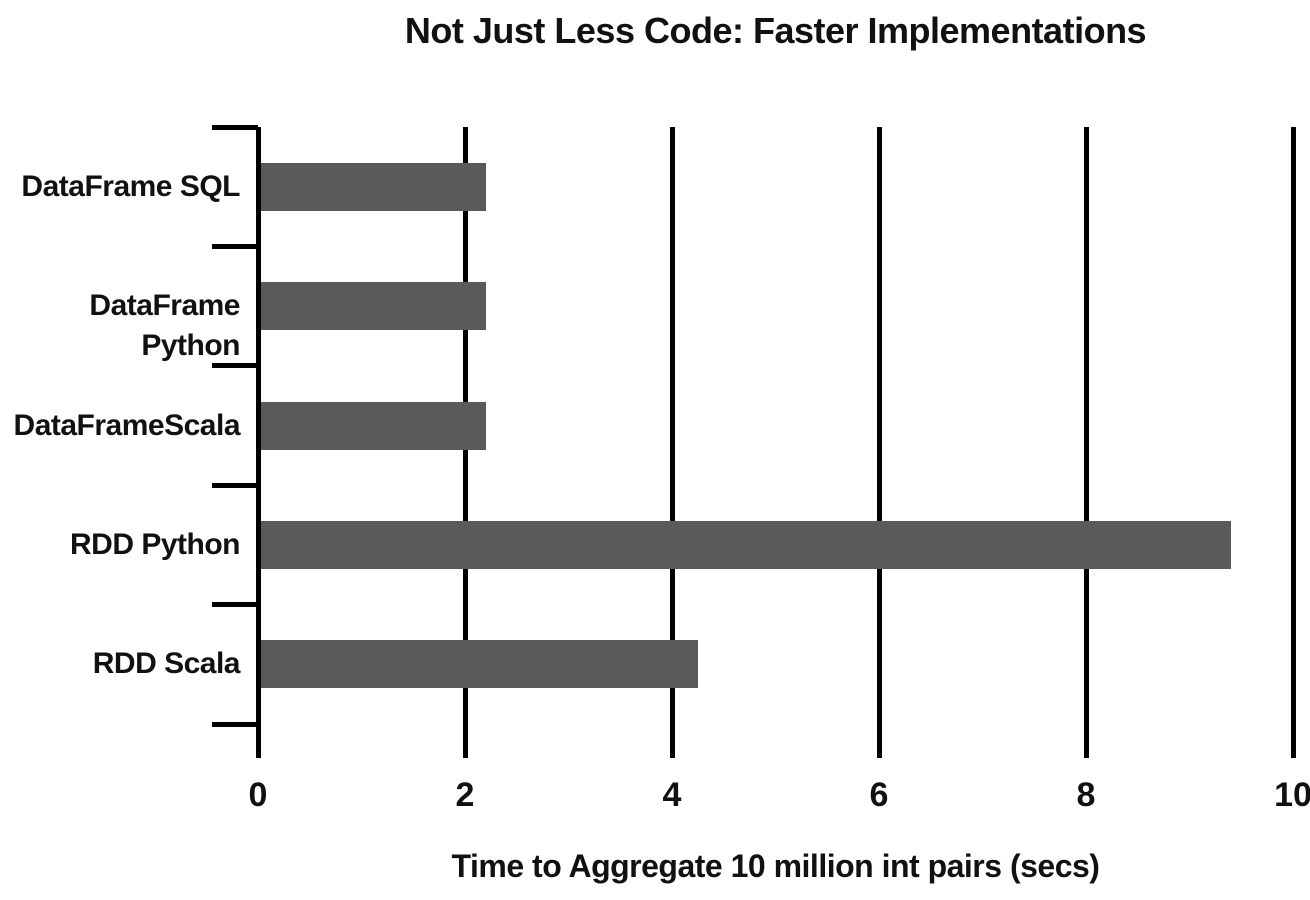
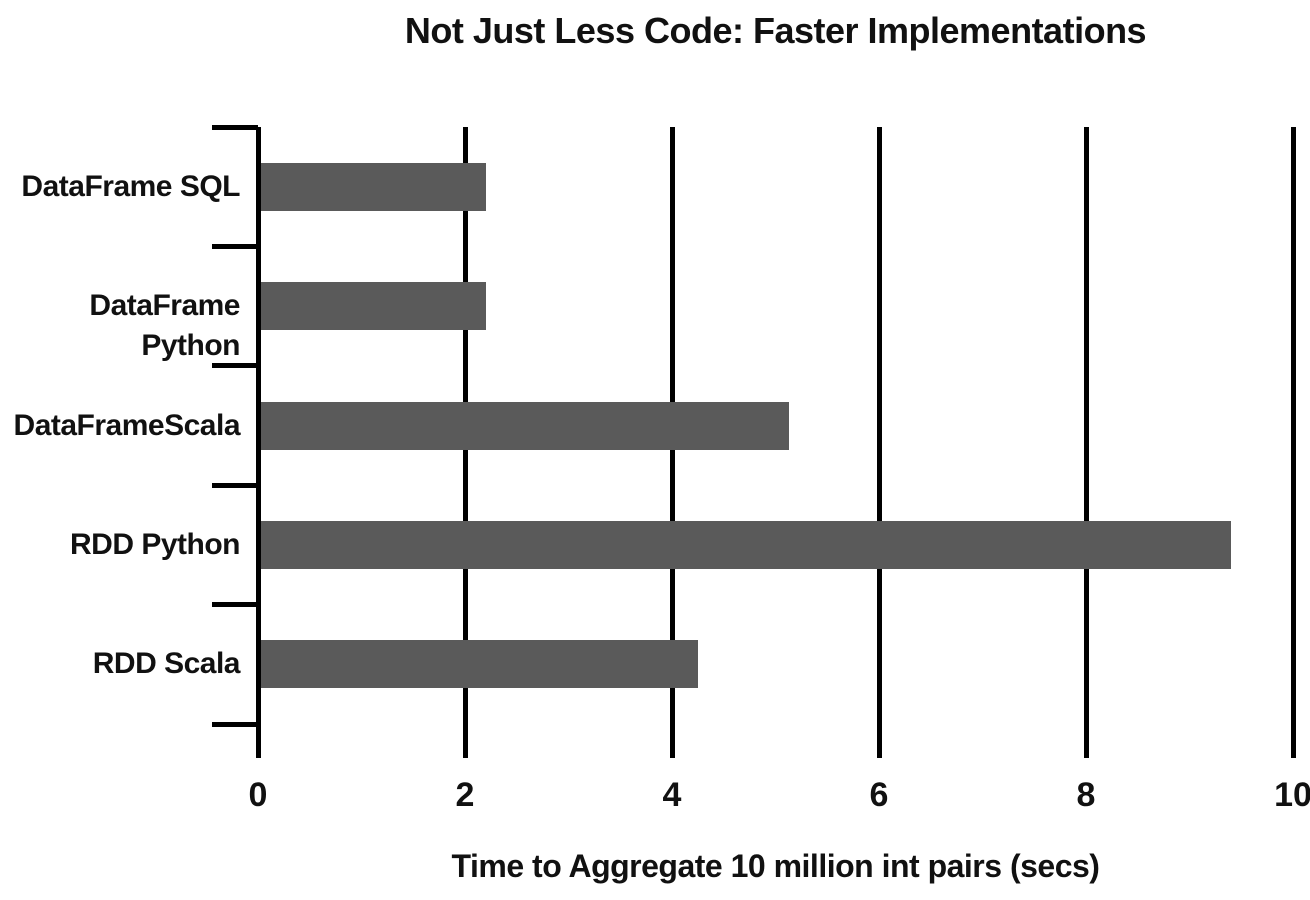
DataFrameScala: 2.20 -> 5.13
